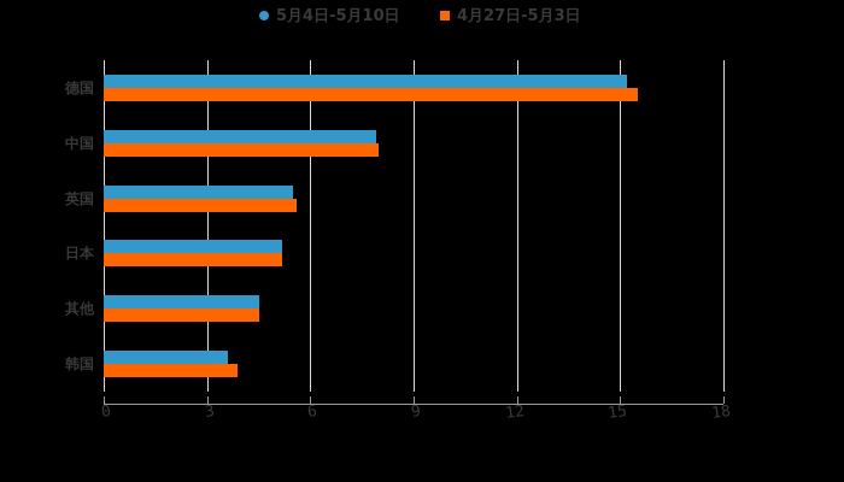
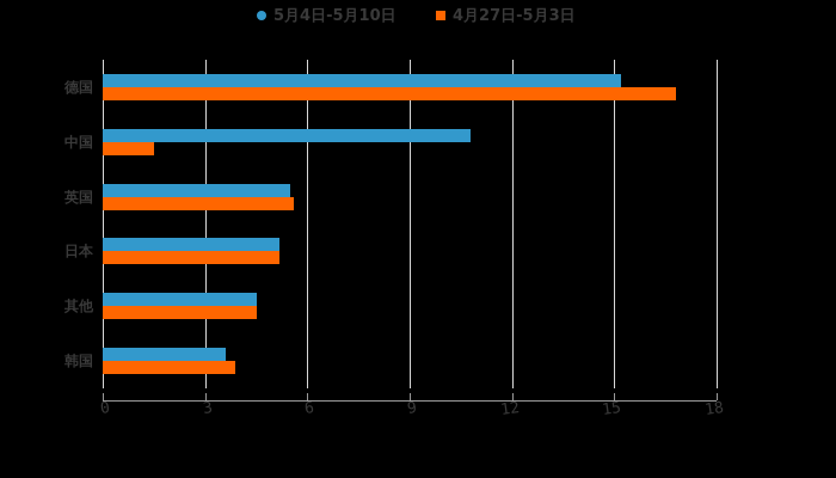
4月27日-5月3日/德国: 15.5 -> 16.8
5月4日-5月10日/中国: 7.9 -> 10.8
4月27日-5月3日/中国: 8.0 -> 1.5
